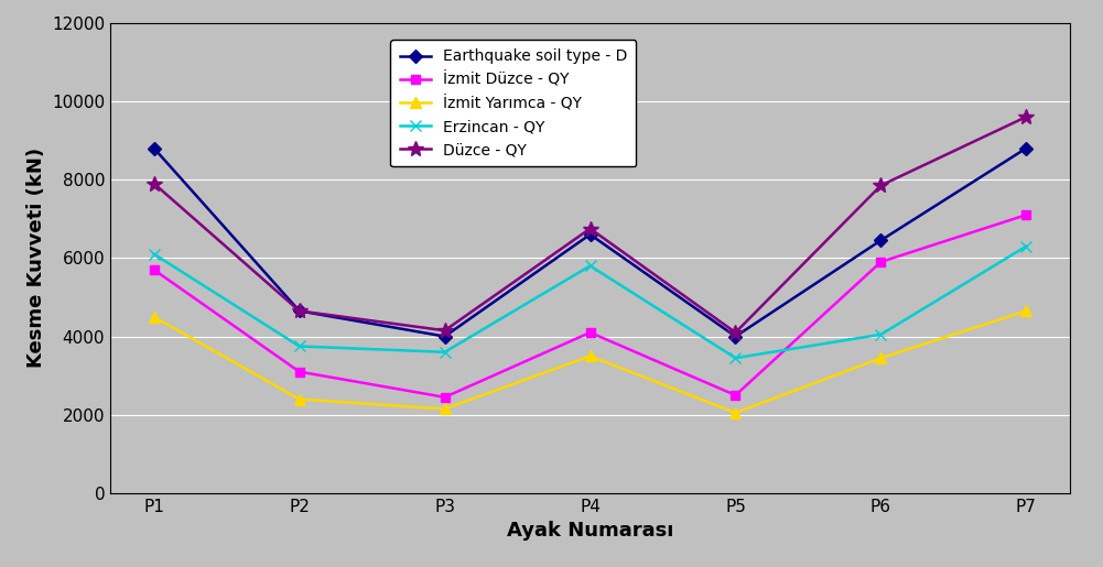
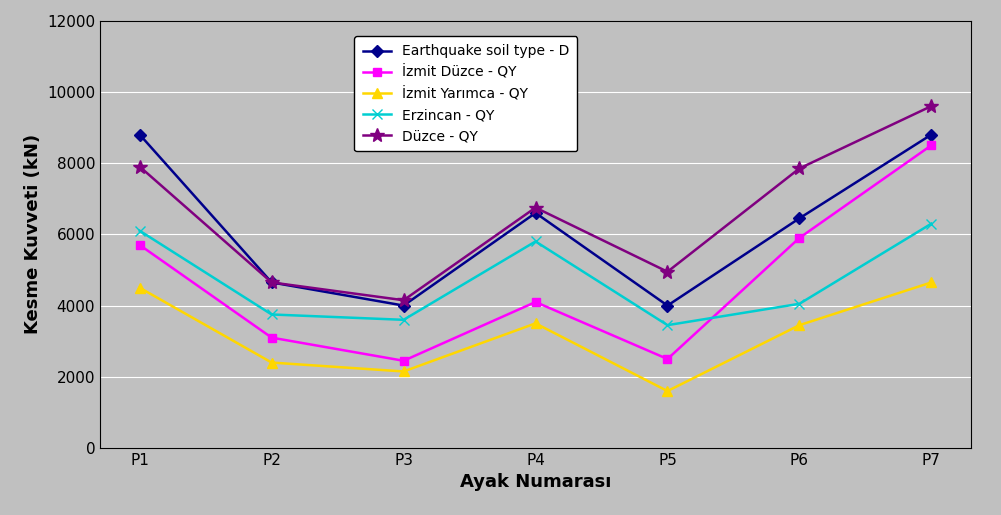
İzmit Yarımca - QY/P5: 2050 -> 1600
Düzce - QY/P5: 4100 -> 4950
İzmit Düzce - QY/P7: 7100 -> 8500
